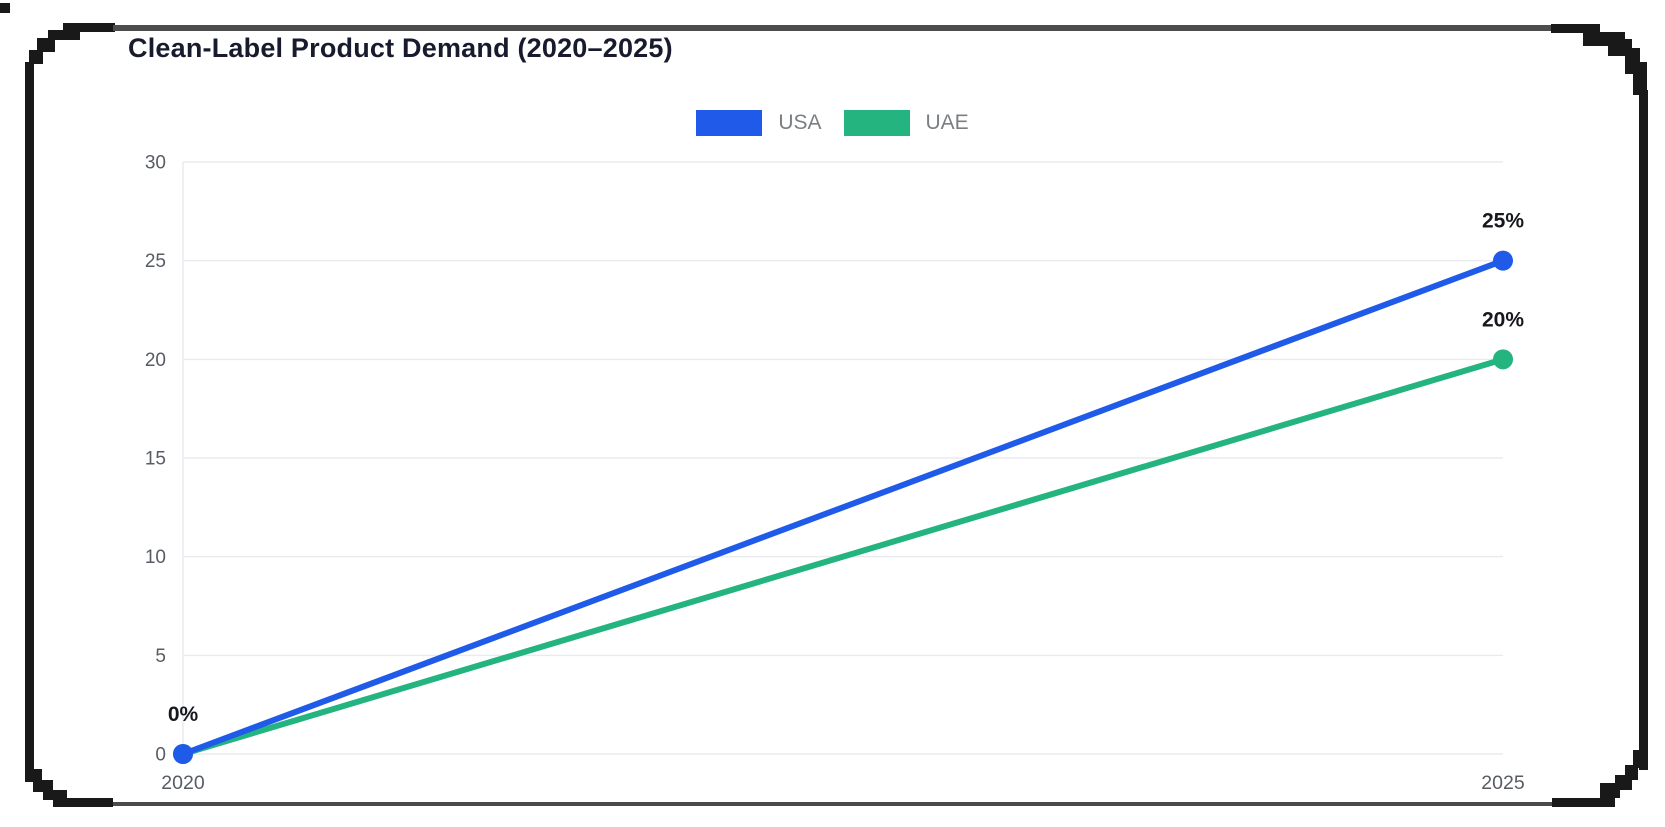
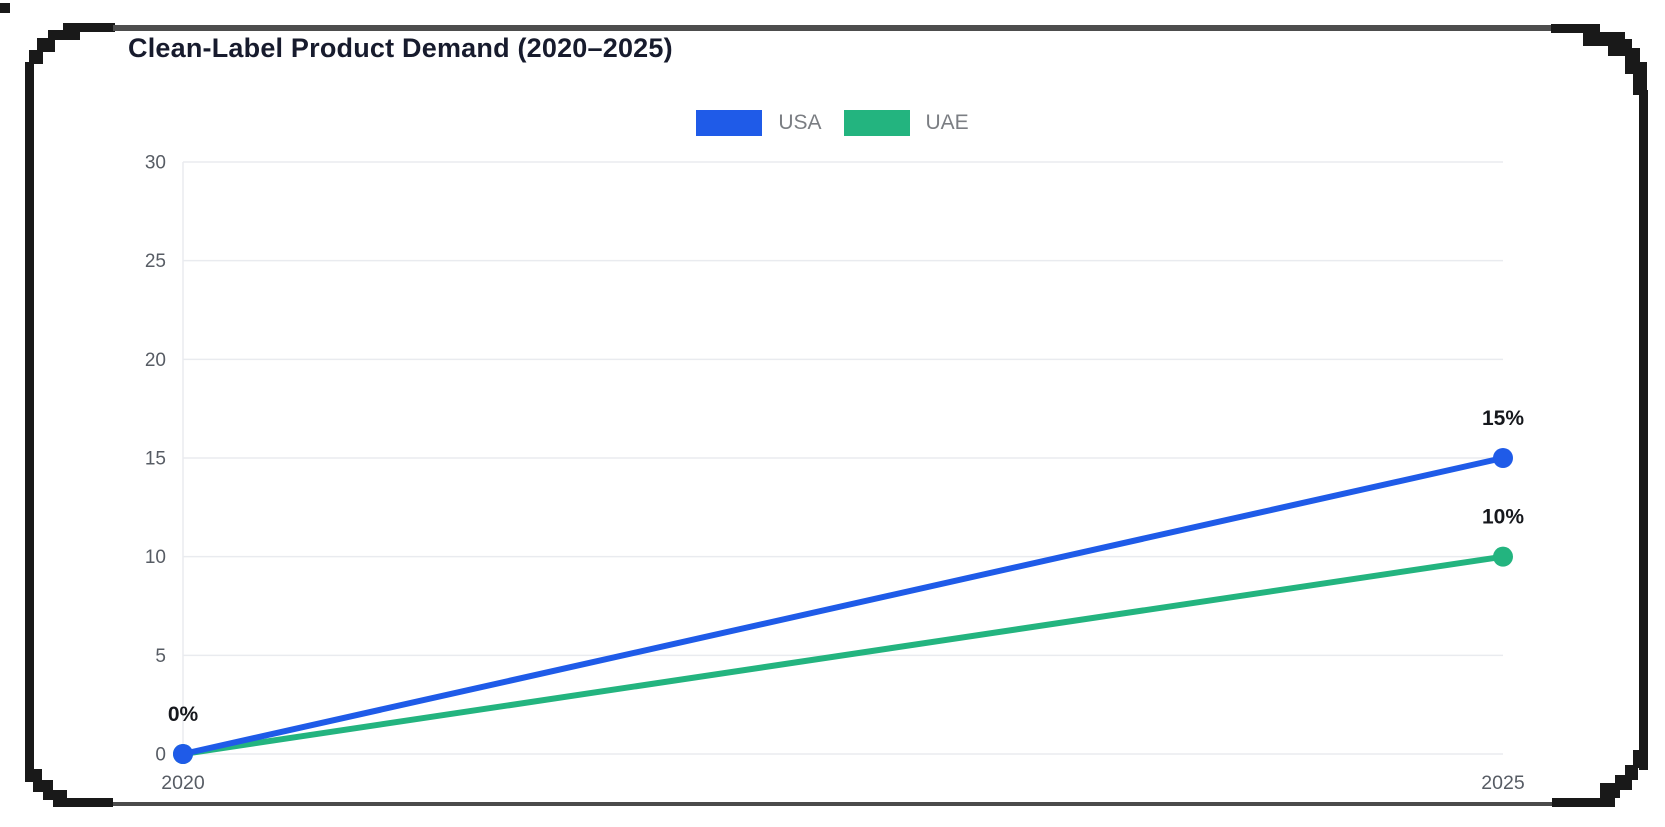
USA/2025: 25% -> 15%
UAE/2025: 20% -> 10%
